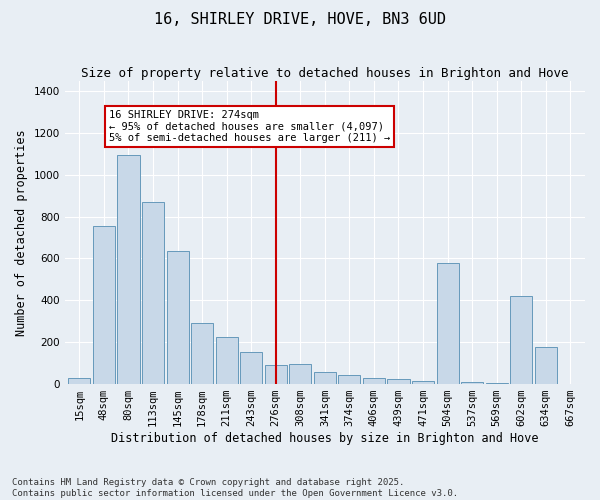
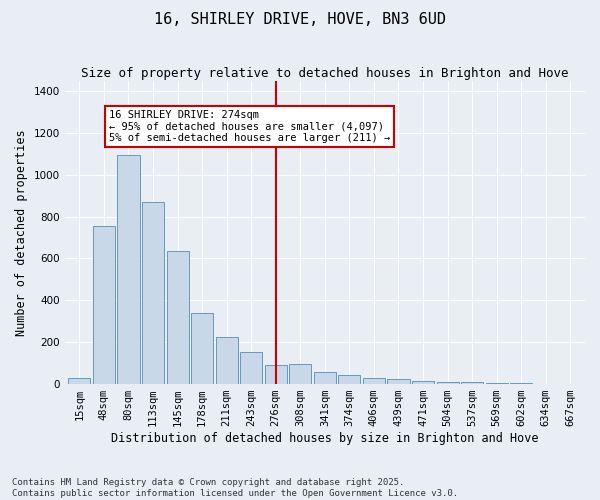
178sqm: 290 -> 340
504sqm: 580 -> 10
602sqm: 420 -> 3
634sqm: 175 -> 2
